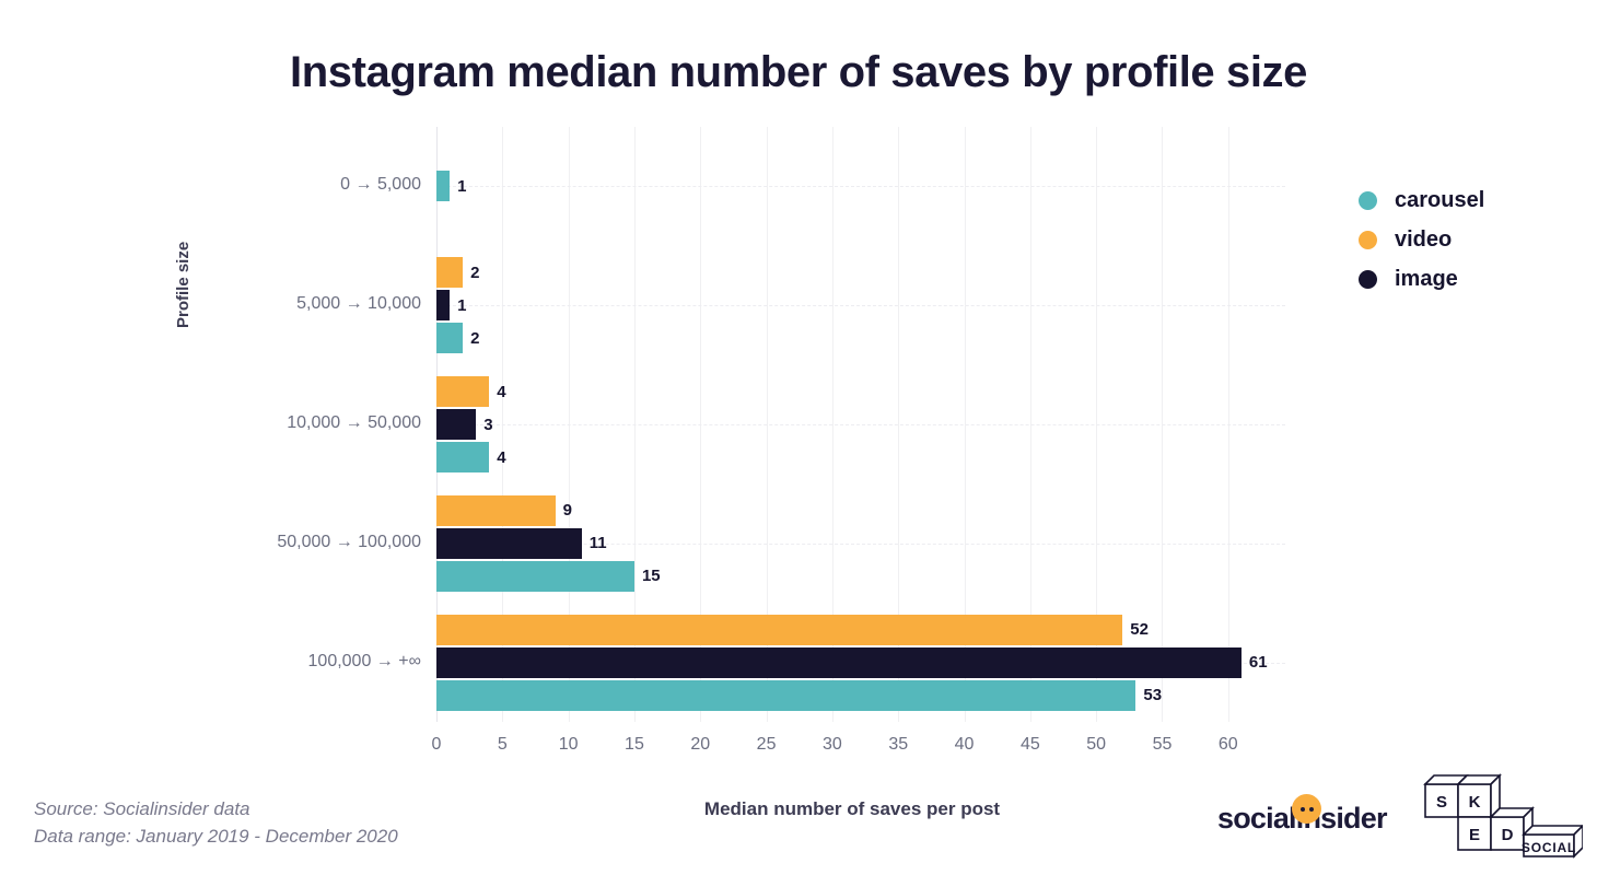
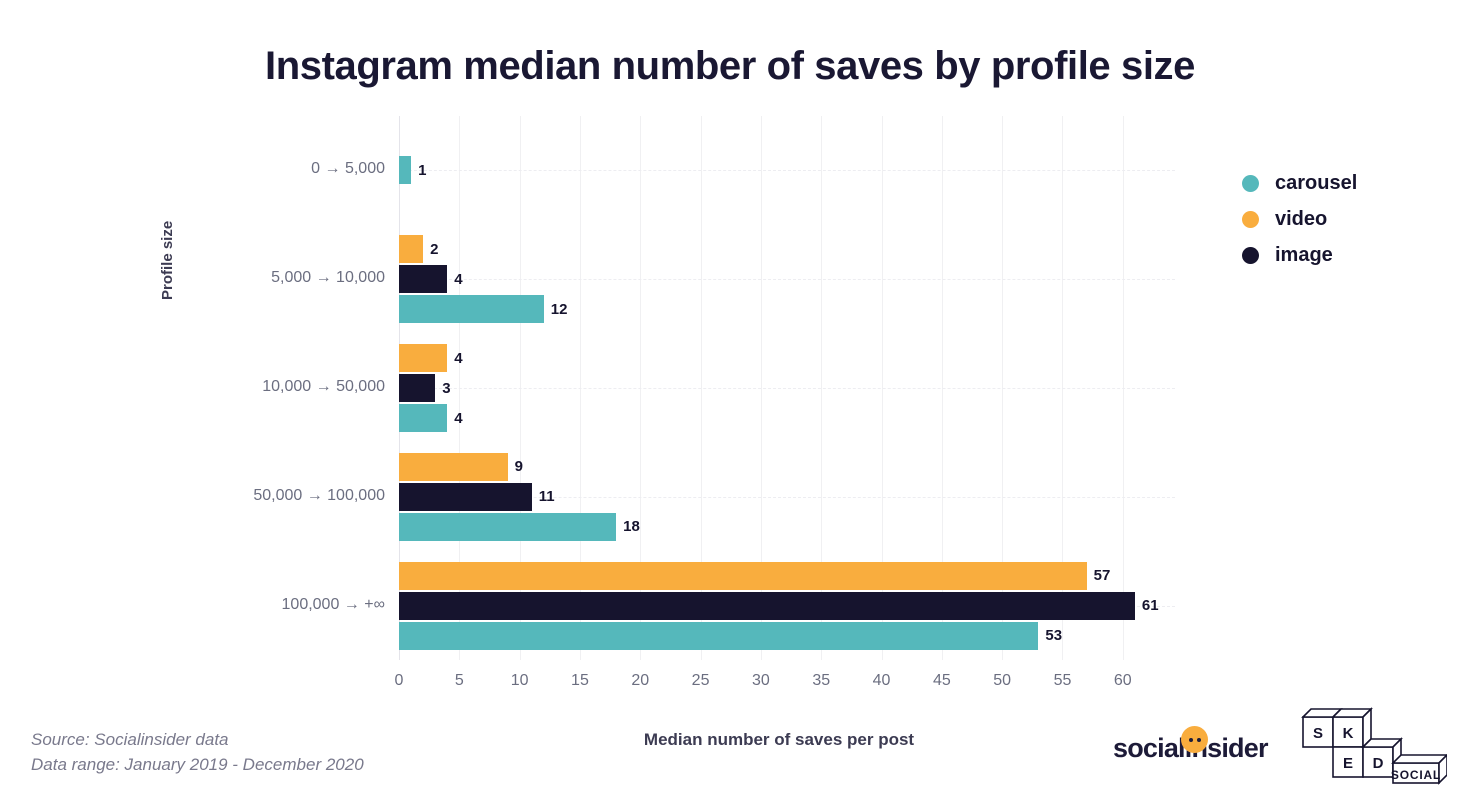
image/5,000 → 10,000: 1 -> 4
carousel/5,000 → 10,000: 2 -> 12
carousel/50,000 → 100,000: 15 -> 18
video/100,000 → +∞: 52 -> 57
